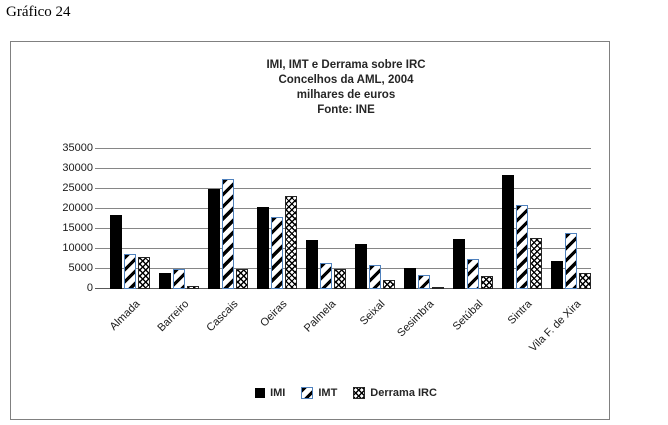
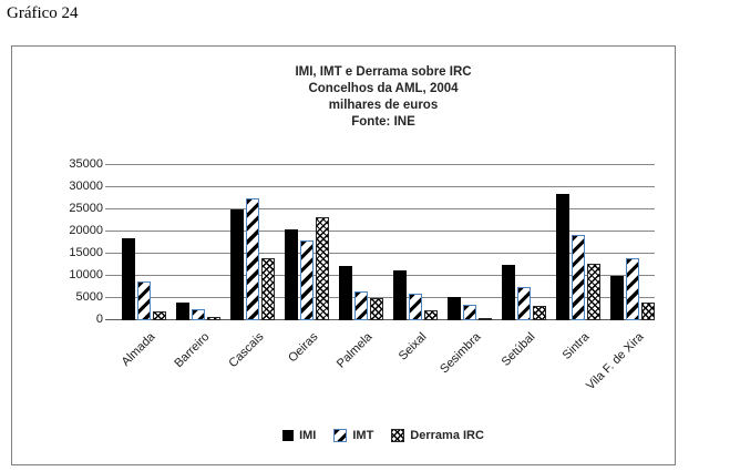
Derrama IRC/Almada: 8000 -> 2000
IMT/Barreiro: 5000 -> 3000
Derrama IRC/Cascais: 5000 -> 14000
IMT/Sintra: 21000 -> 19000
IMI/Vila F. de Xira: 7000 -> 10000
